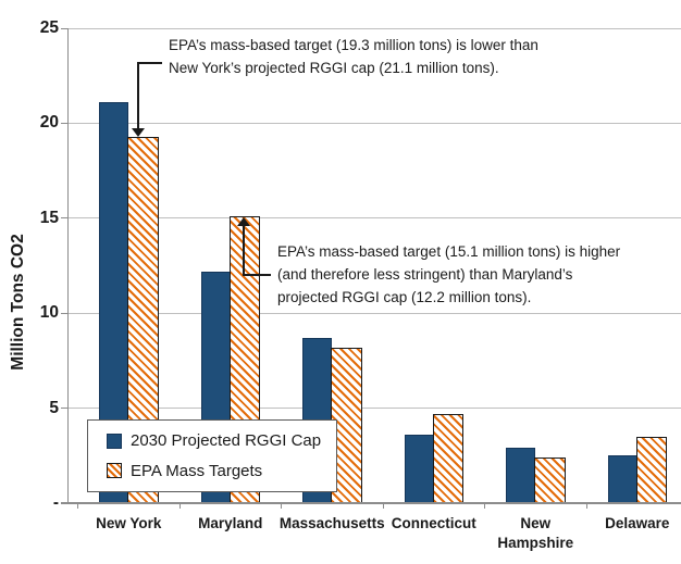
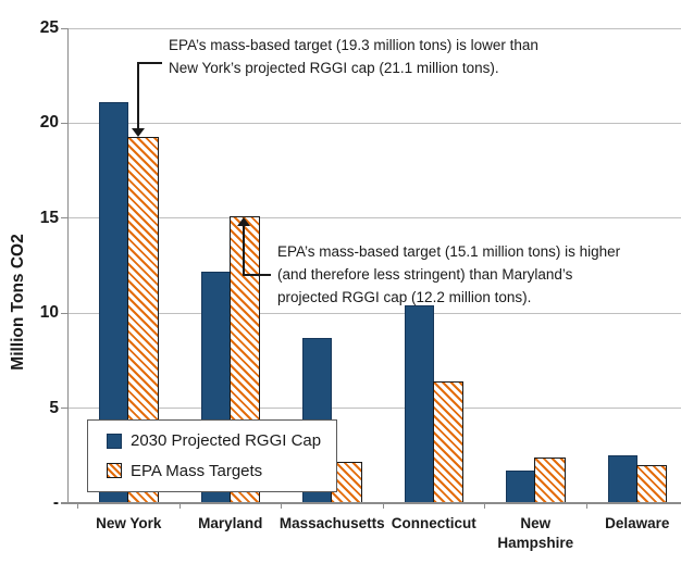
EPA Mass Targets/Massachusetts: 8.2 -> 2.2
2030 Projected RGGI Cap/Connecticut: 3.6 -> 10.4
EPA Mass Targets/Connecticut: 4.7 -> 6.4
2030 Projected RGGI Cap/New Hampshire: 2.9 -> 1.7
EPA Mass Targets/Delaware: 3.5 -> 2.0
